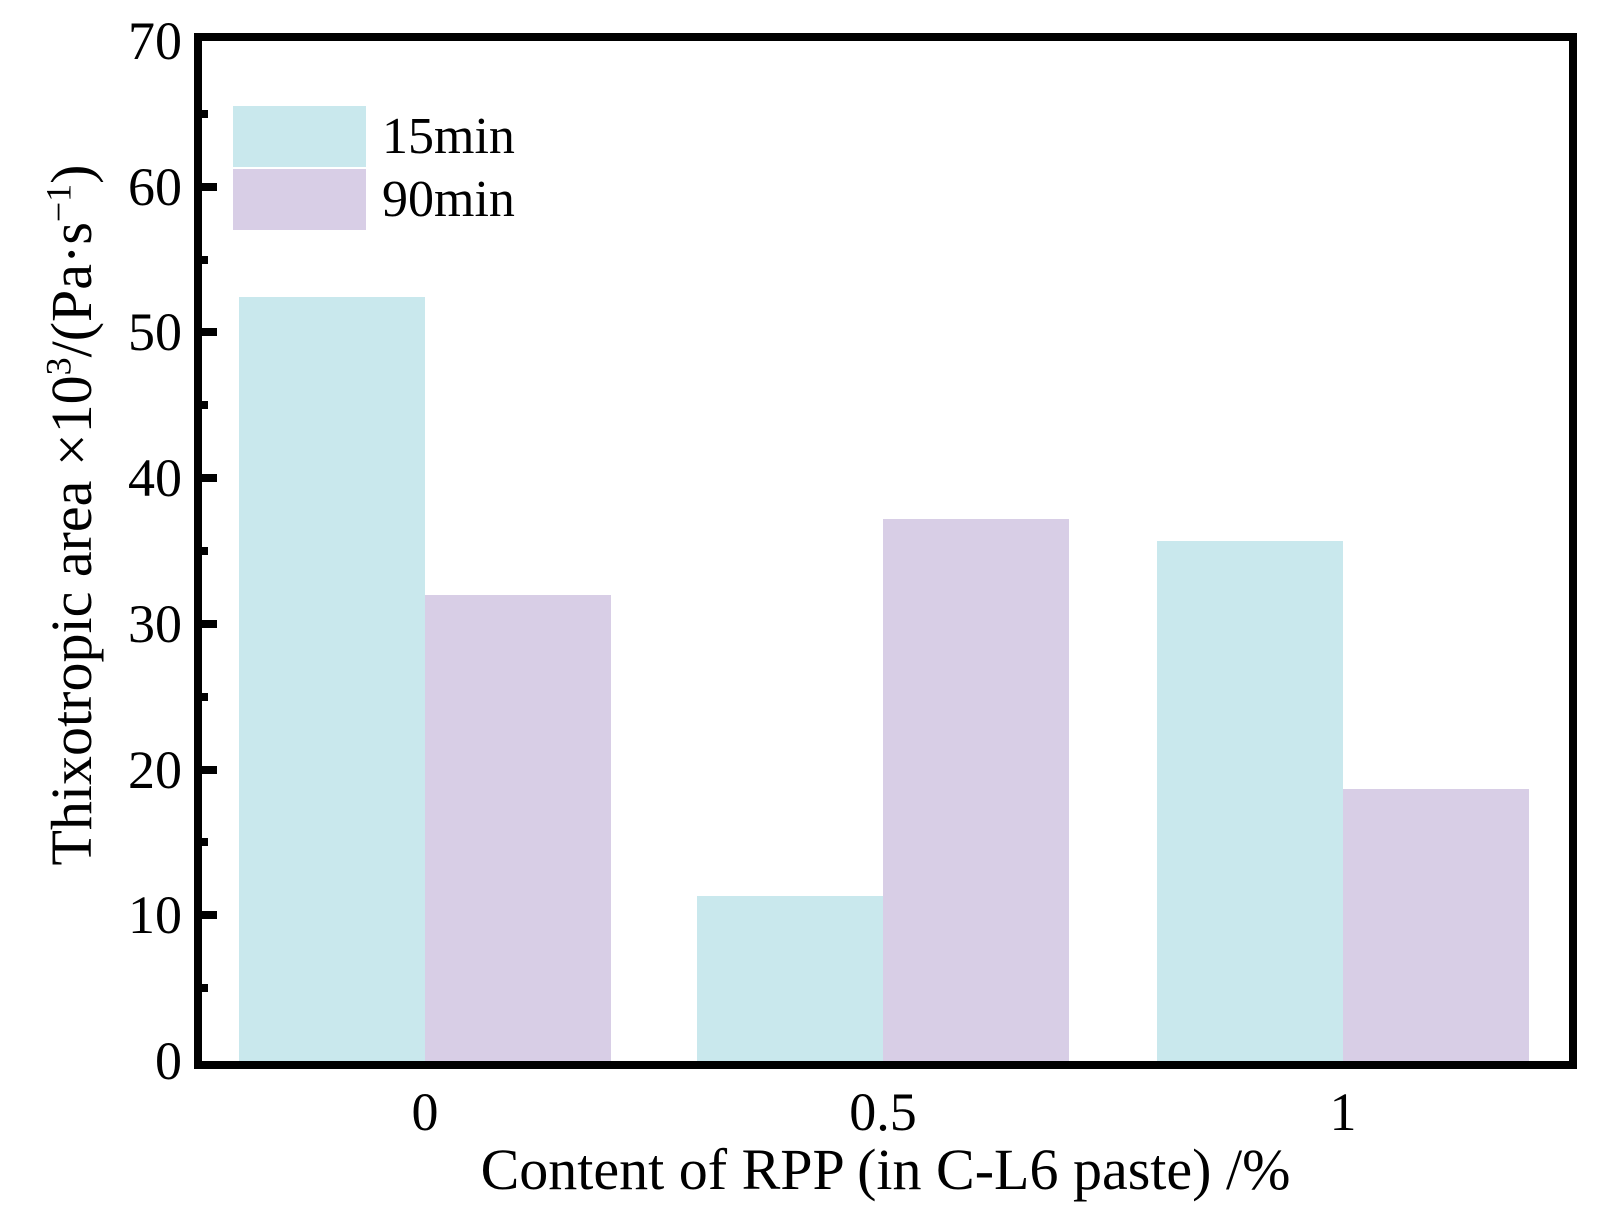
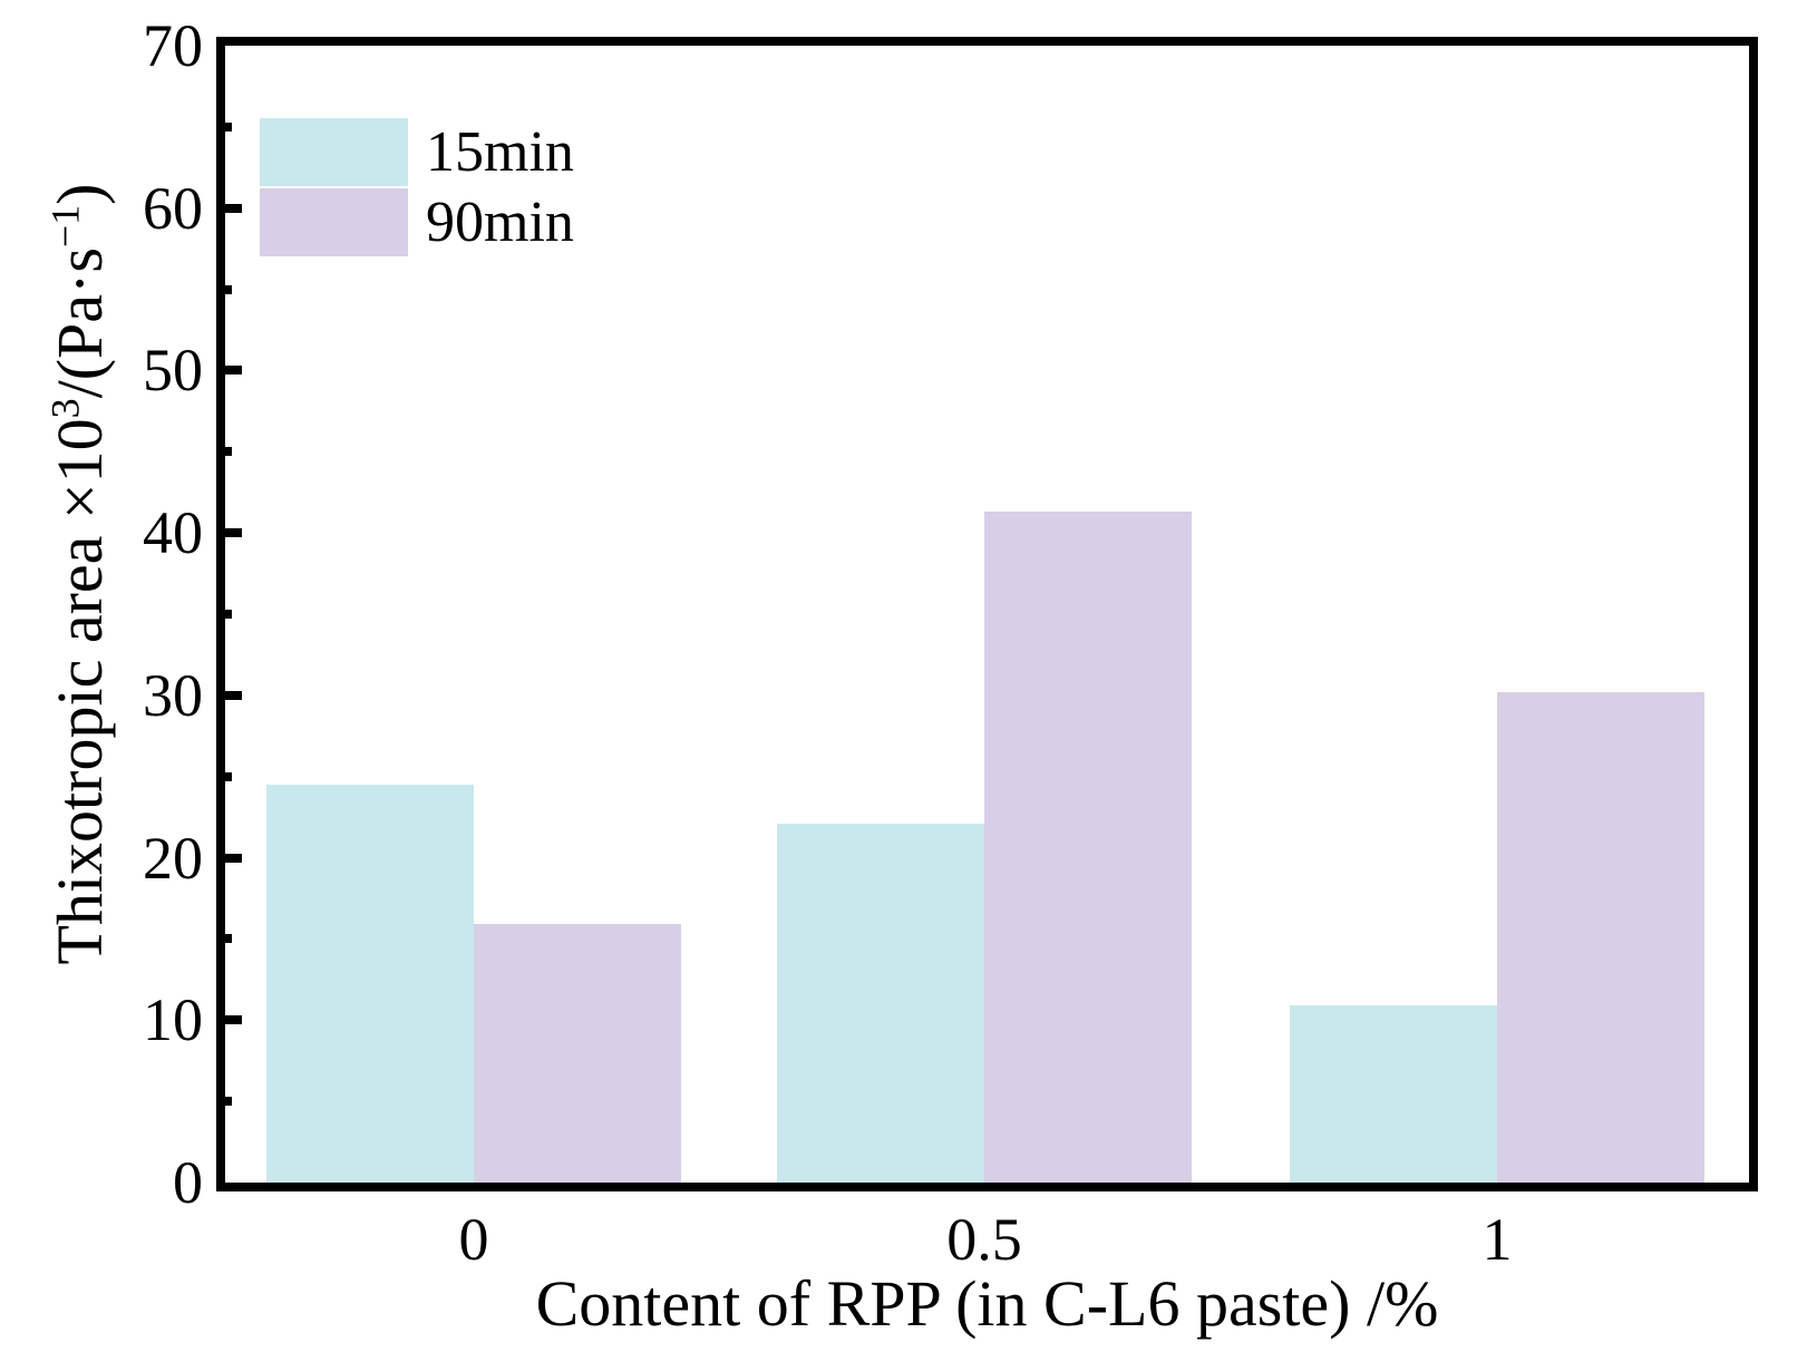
15min/0: 52.4 -> 24.5
90min/0: 32.0 -> 15.9
15min/0.5: 11.3 -> 22.1
90min/0.5: 37.2 -> 41.3
15min/1: 35.7 -> 10.9
90min/1: 18.7 -> 30.2
